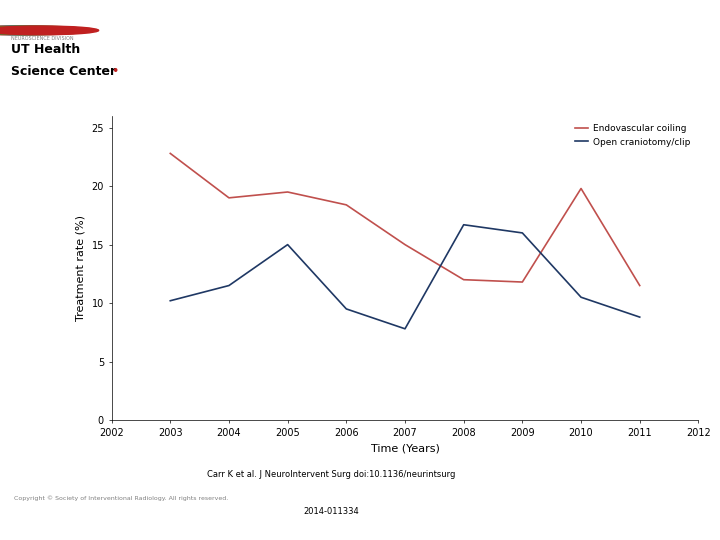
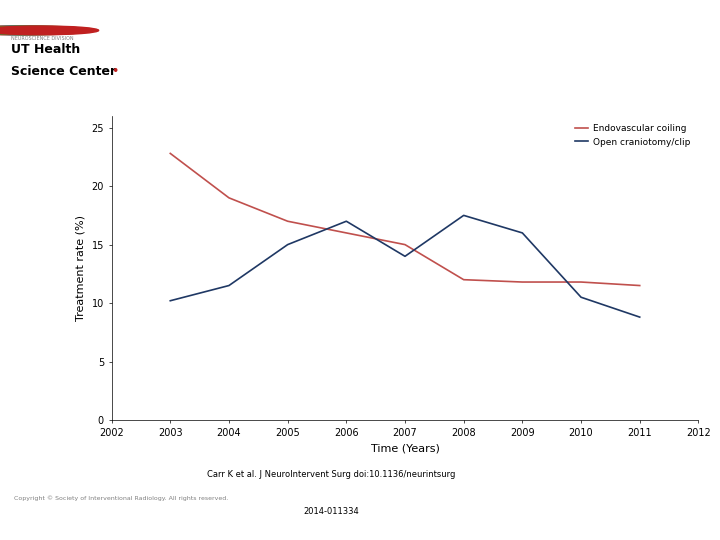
Endovascular coiling/2005: 19.5 -> 17.0
Endovascular coiling/2006: 18.4 -> 16.0
Open craniotomy/clip/2006: 9.5 -> 17.0
Open craniotomy/clip/2007: 7.8 -> 14.0
Open craniotomy/clip/2008: 16.7 -> 17.5
Endovascular coiling/2010: 19.8 -> 11.8
